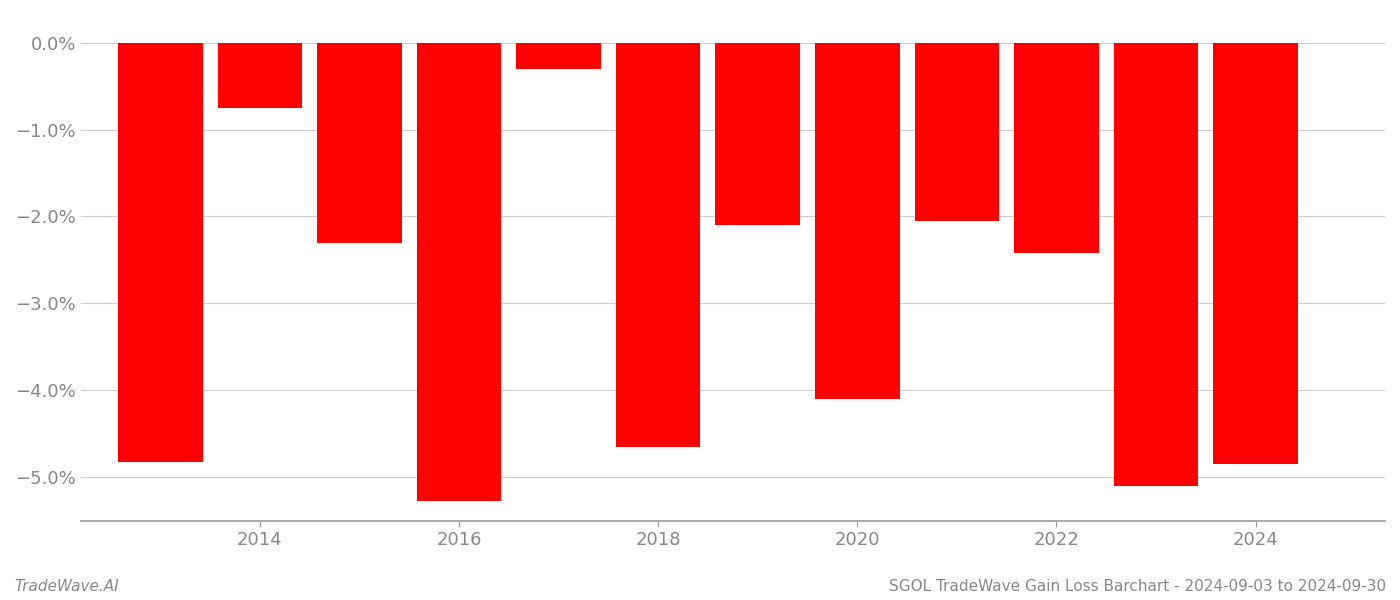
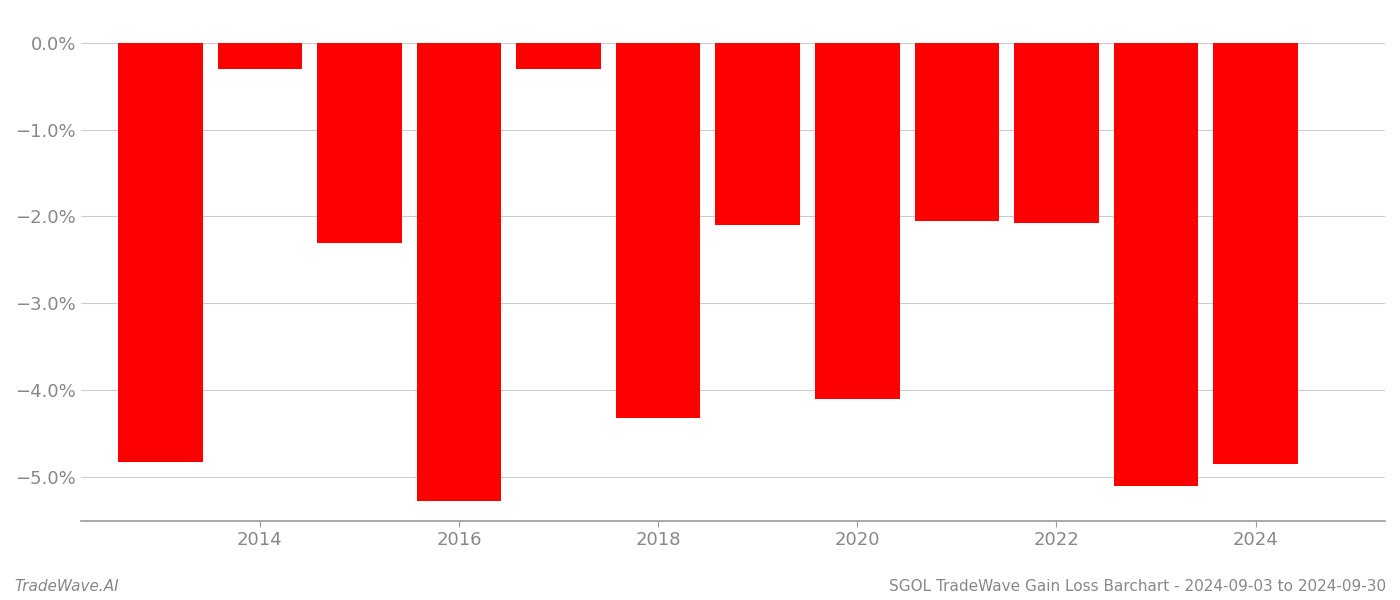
2014: -0.75% -> -0.30%
2018: -4.65% -> -4.32%
2022: -2.42% -> -2.08%
